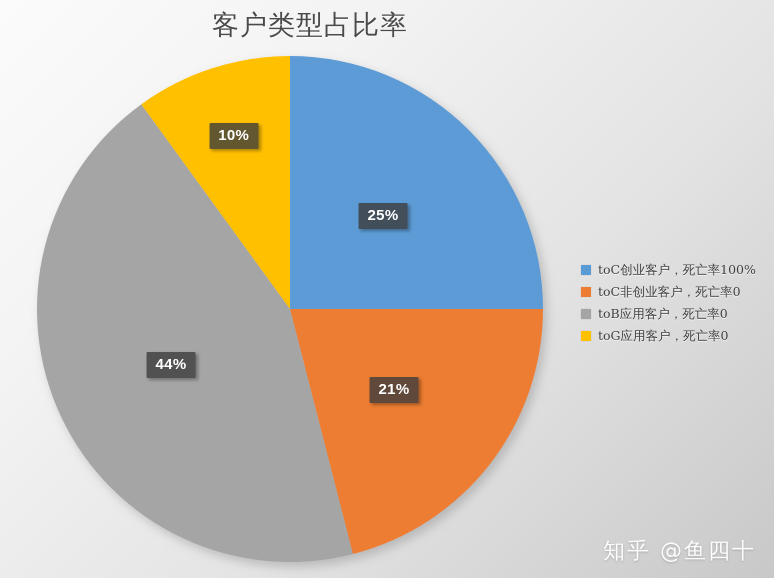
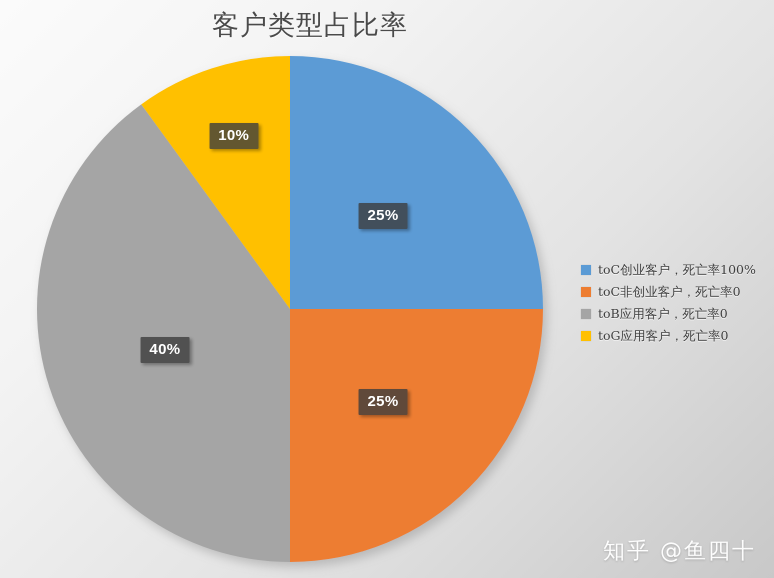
toC非创业客户，死亡率0: 21% -> 25%
toB应用客户，死亡率0: 44% -> 40%
